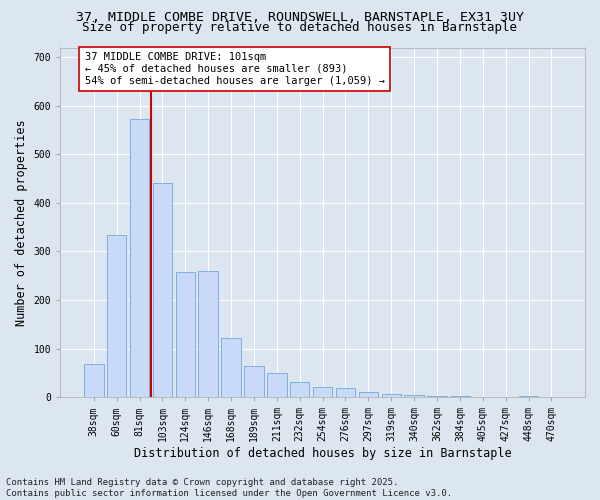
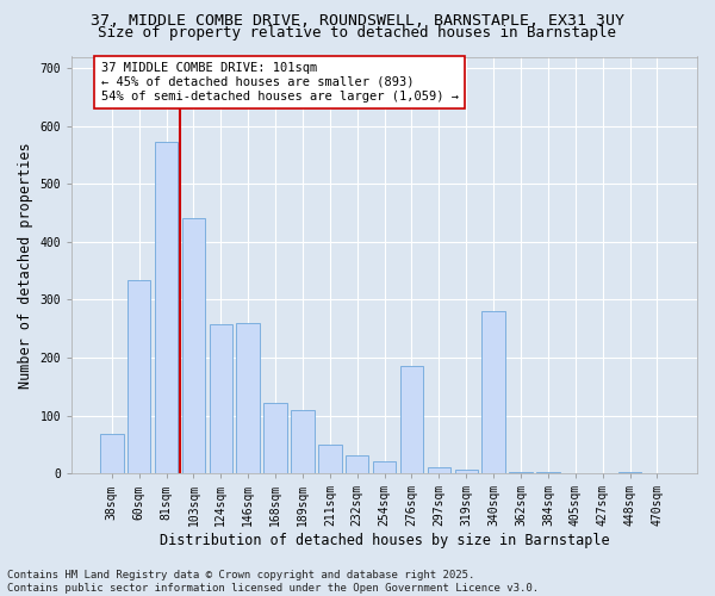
189sqm: 65 -> 110
276sqm: 18 -> 185
340sqm: 5 -> 280
